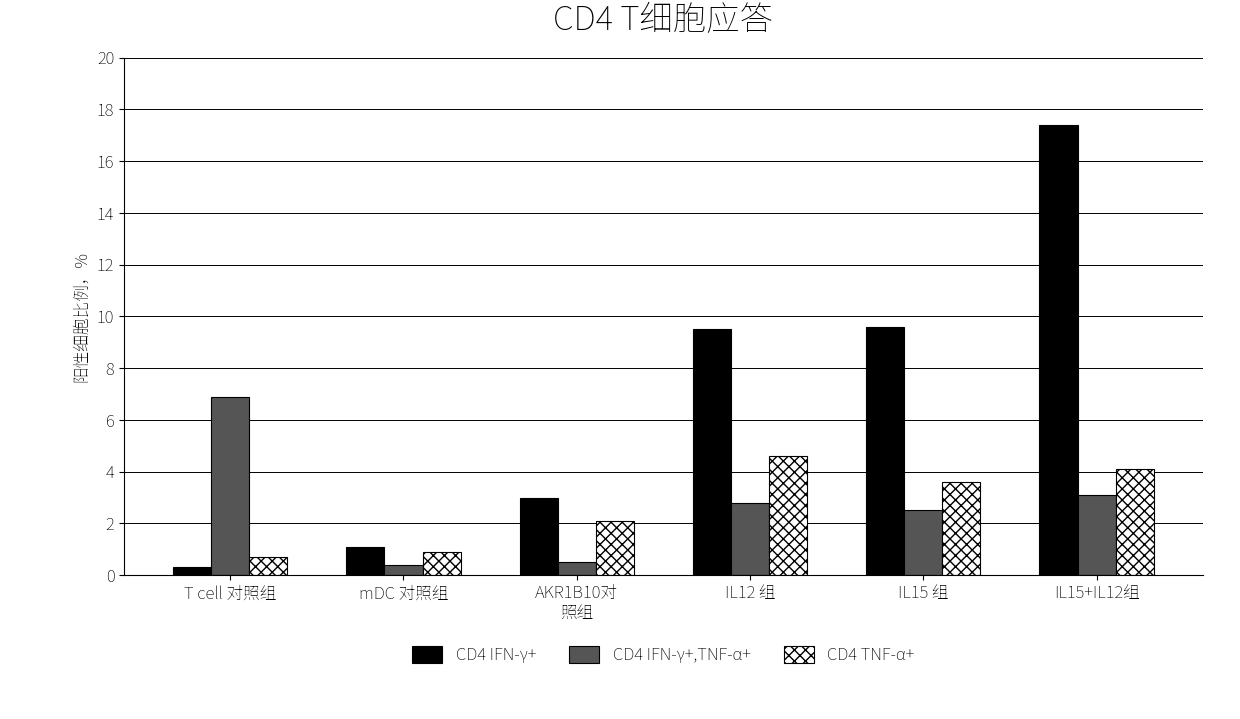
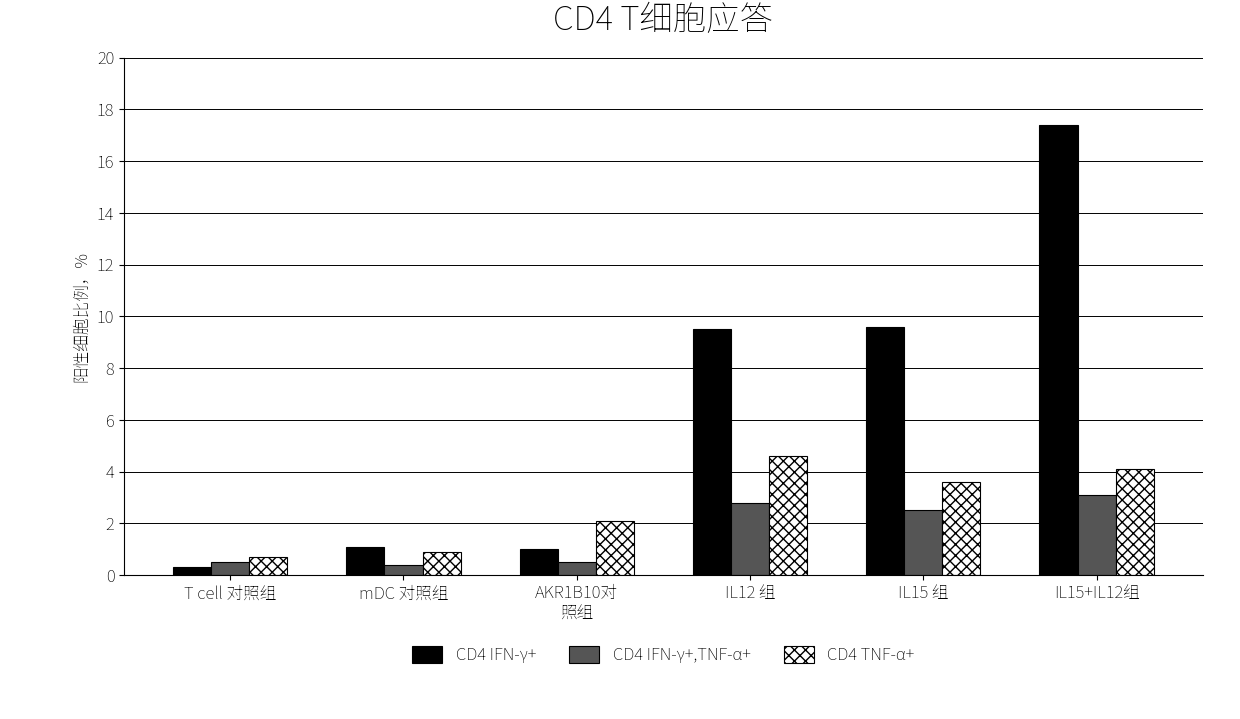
CD4 IFN-γ+,TNF-α+/T cell 对照组: 6.9 -> 0.5
CD4 IFN-γ+/AKR1B10对 照组: 3.0 -> 1.0
